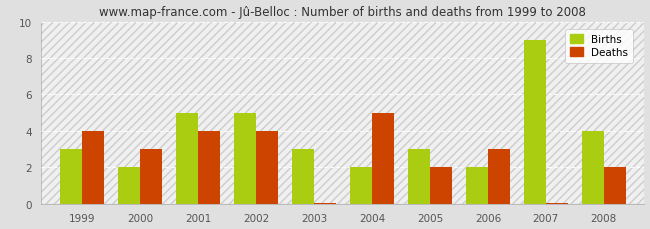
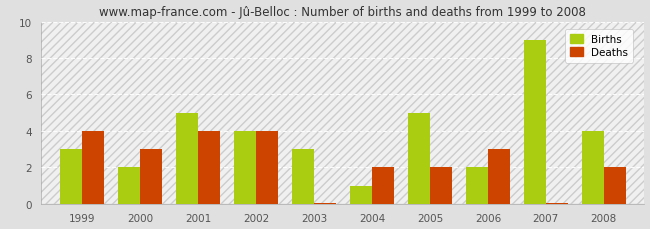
Births/2002: 5 -> 4
Births/2004: 2 -> 1
Deaths/2004: 5.0 -> 2.0
Births/2005: 3 -> 5
